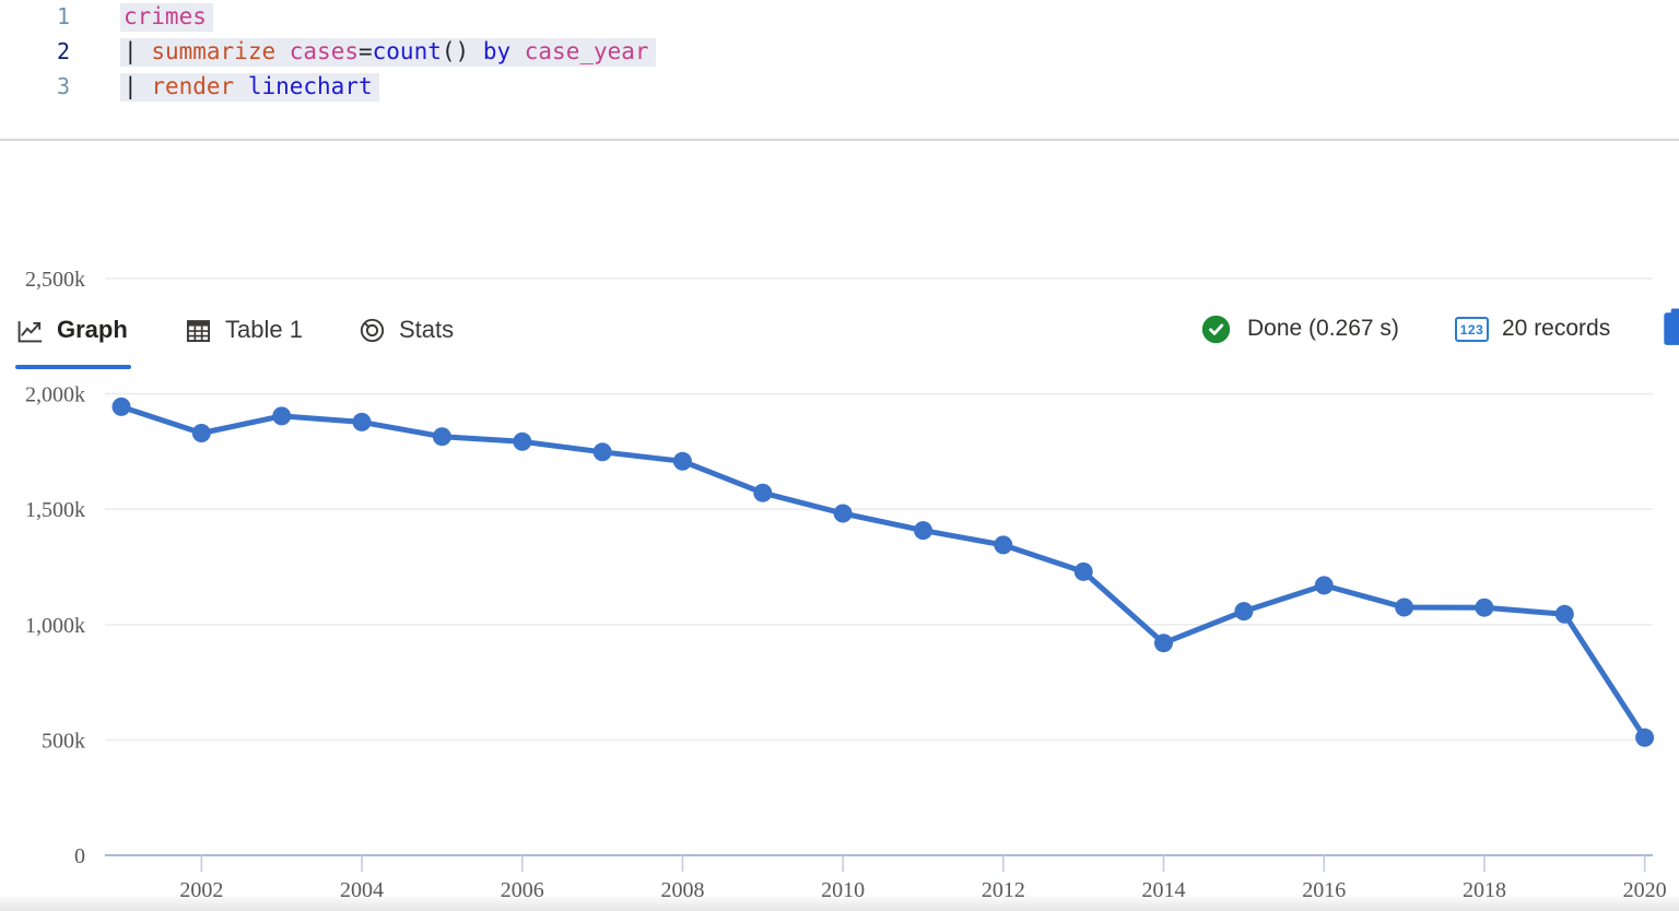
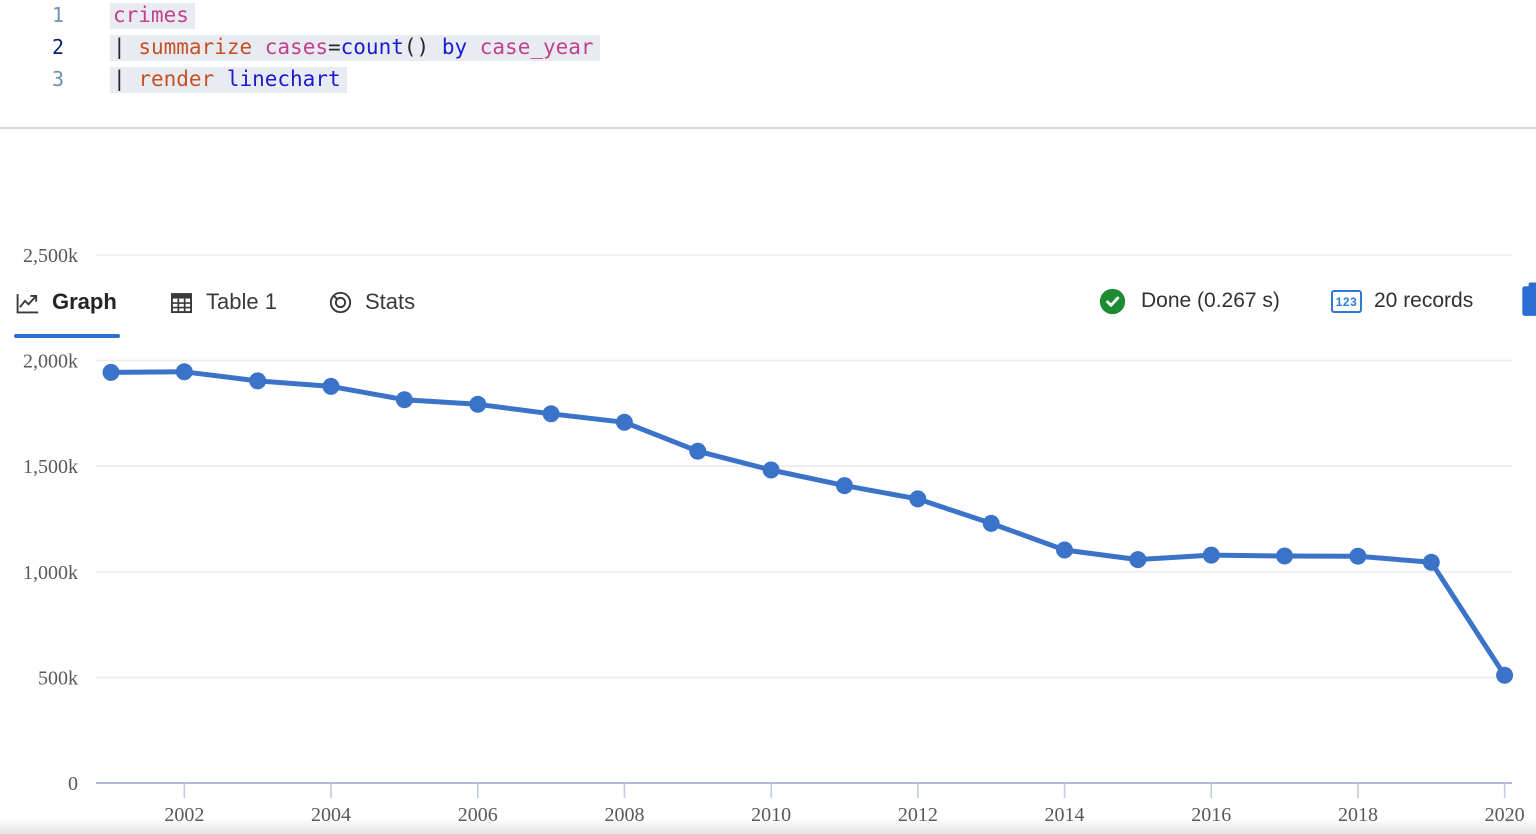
2002: 1830k -> 1950k
2014: 920k -> 1100k
2016: 1170k -> 1080k
